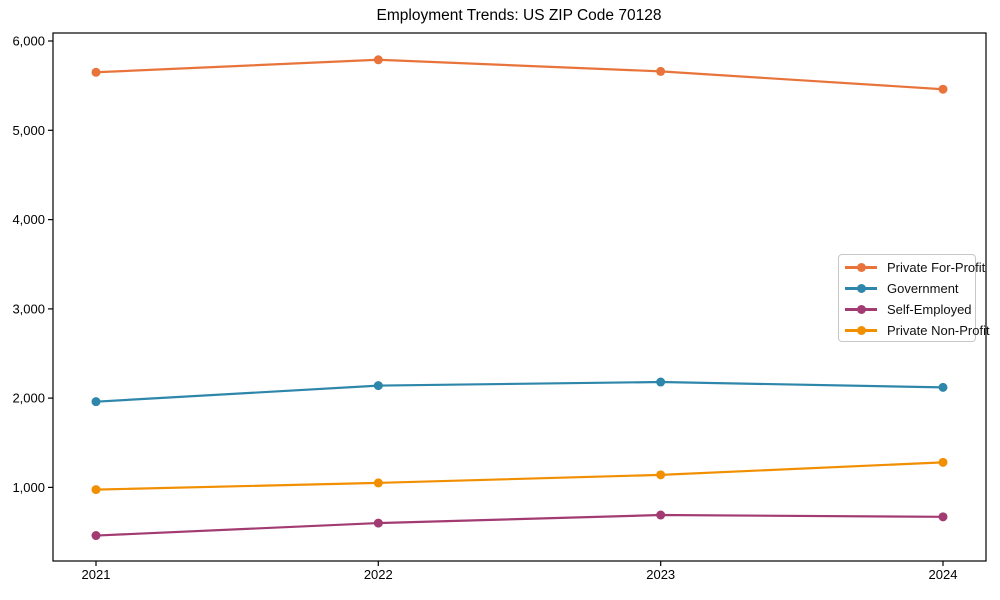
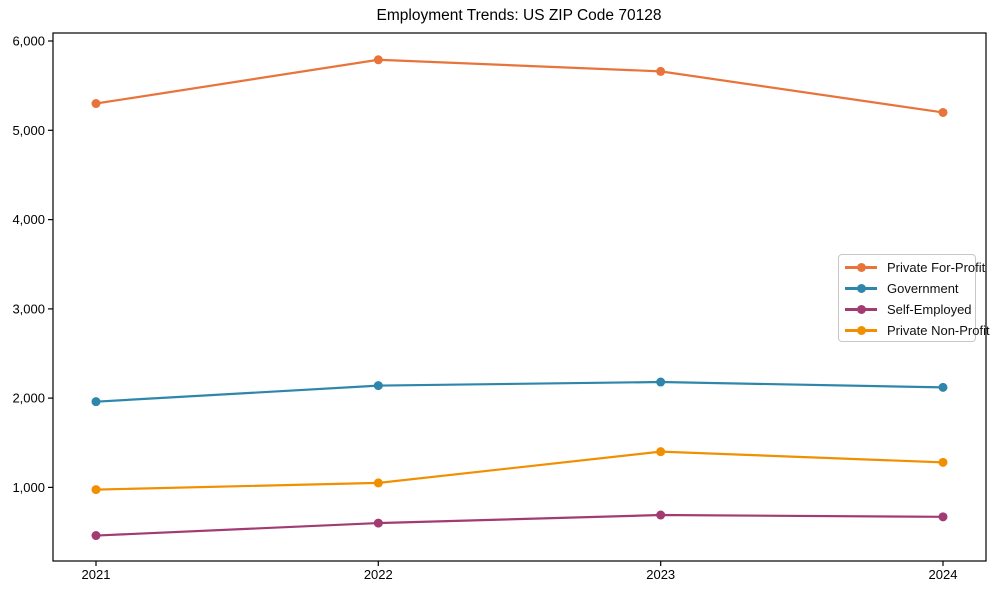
Private For-Profit/2021: 5600 -> 5300
Private Non-Profit/2023: 1100 -> 1400
Private For-Profit/2024: 5500 -> 5200
